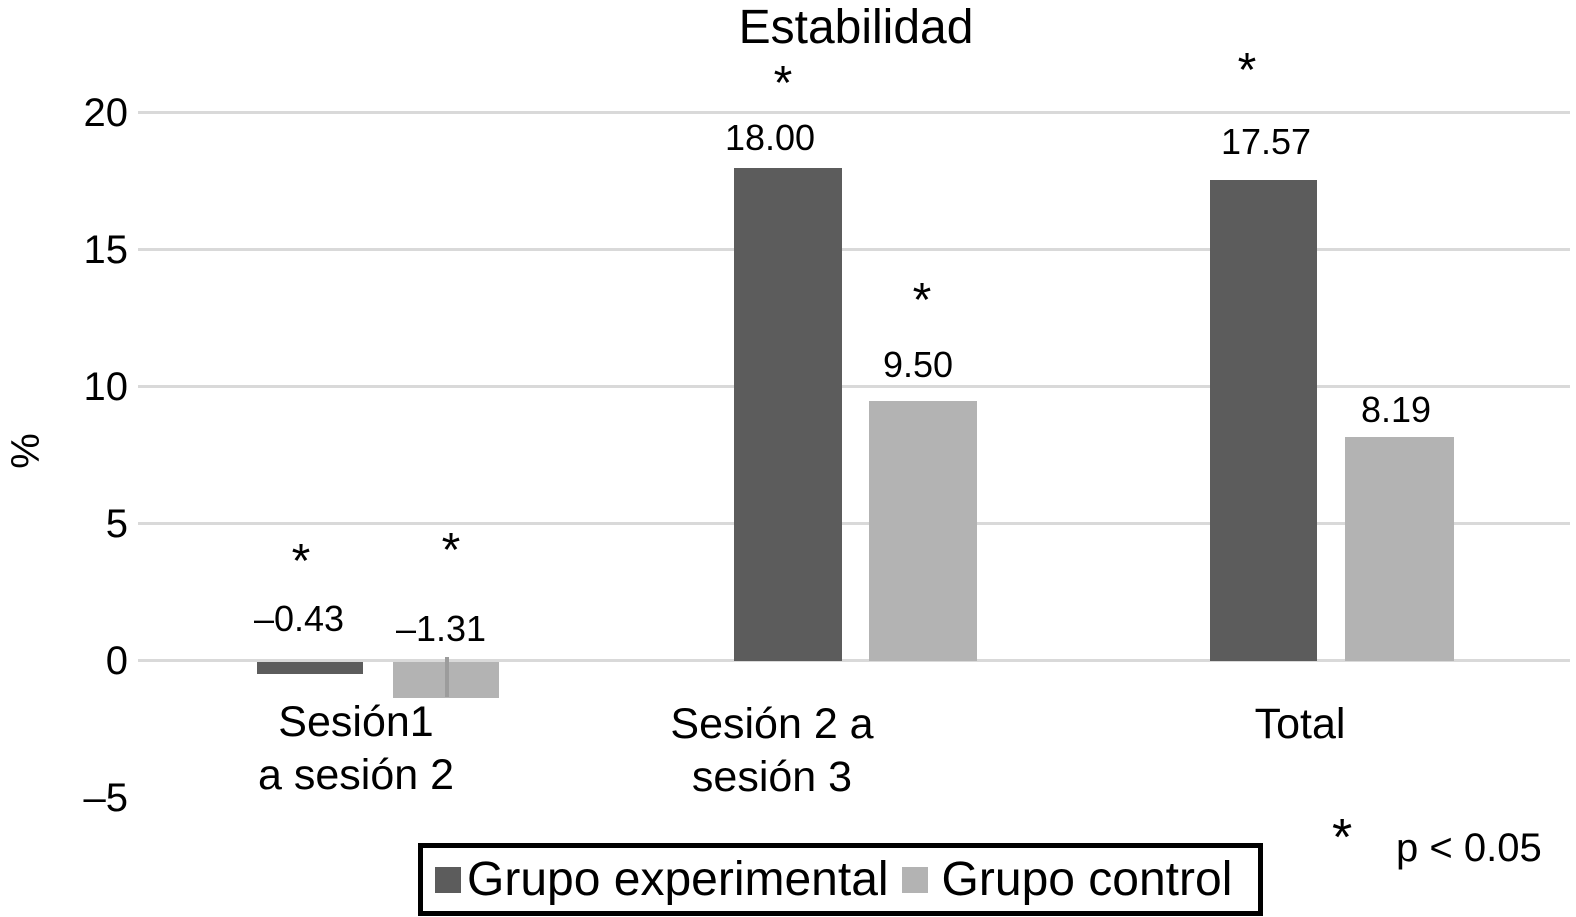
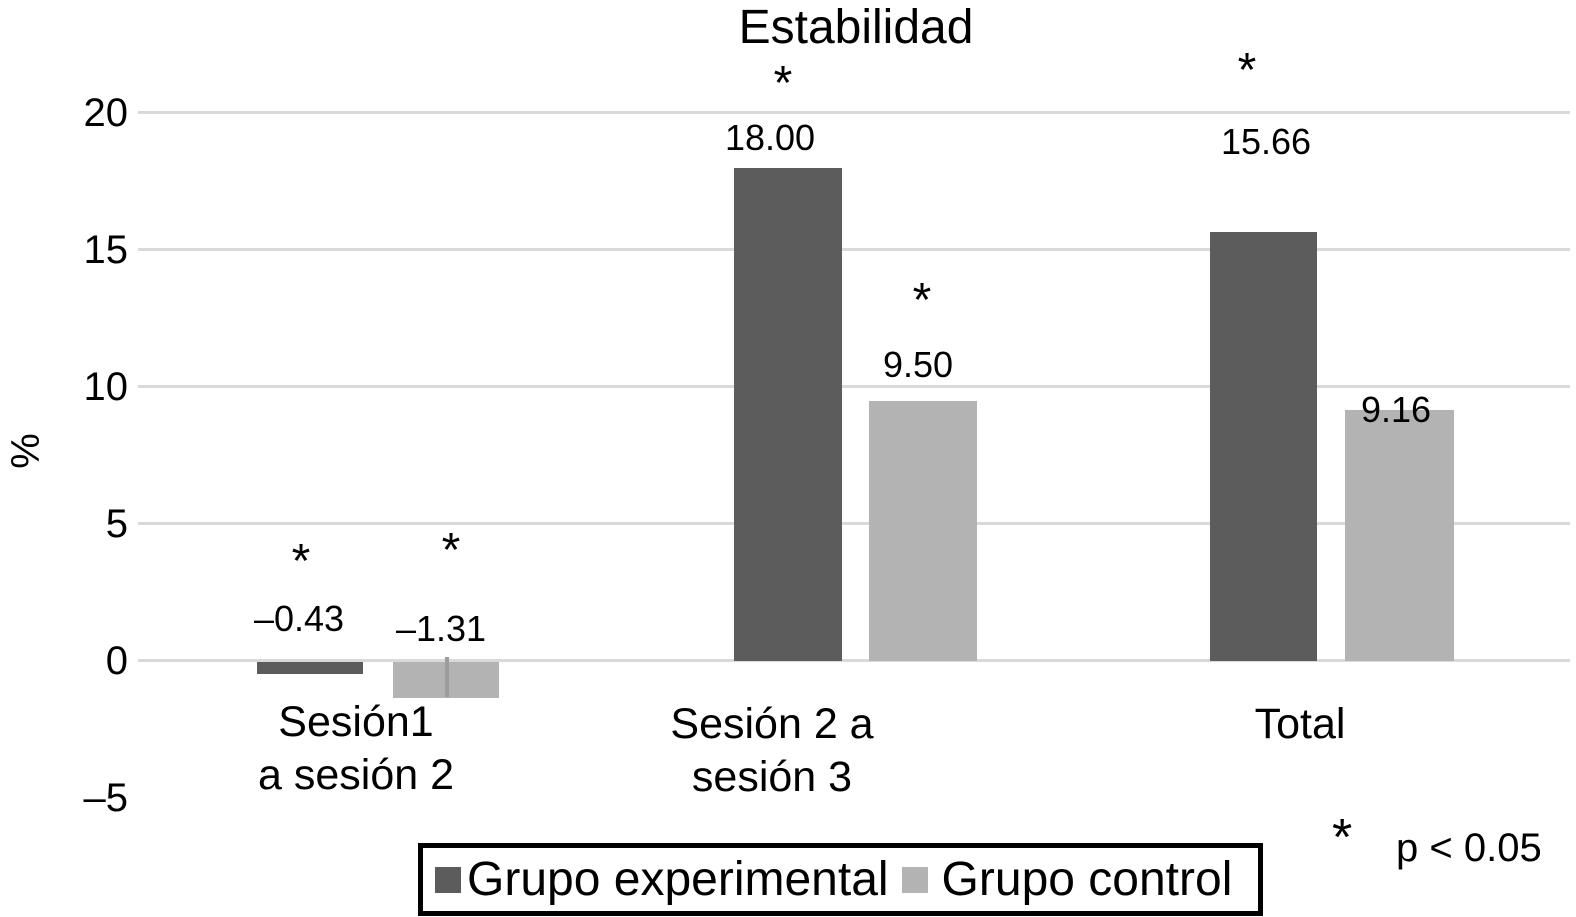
Grupo experimental/Total: 17.57 -> 15.66
Grupo control/Total: 8.19 -> 9.16
